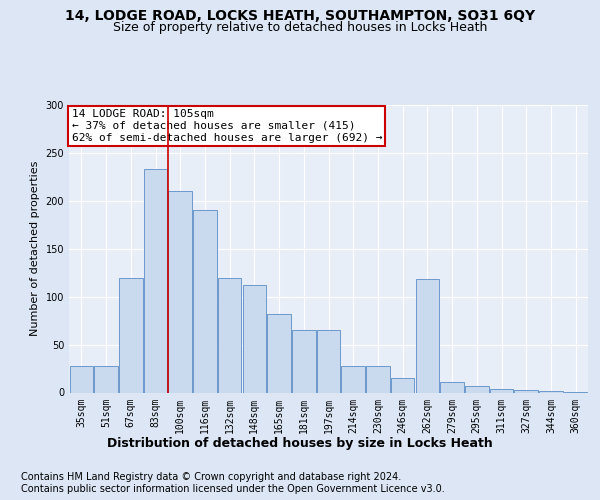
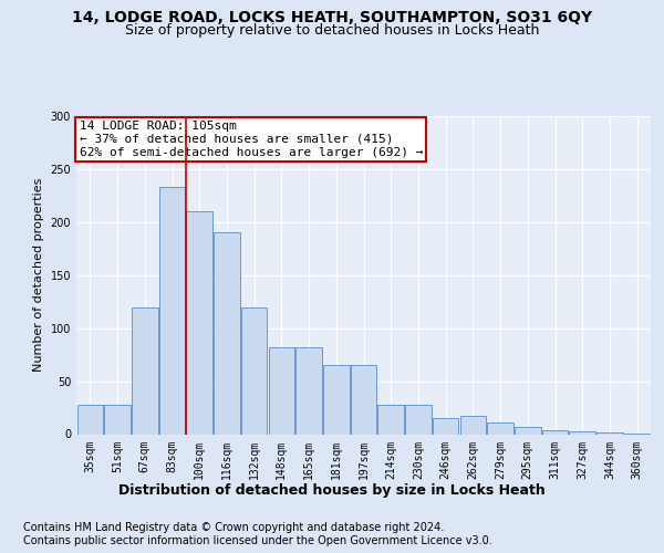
148sqm: 112 -> 82
262sqm: 118 -> 17
